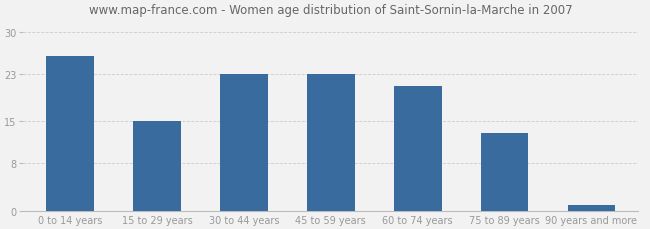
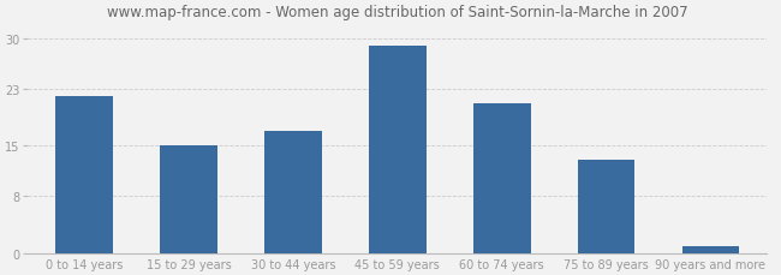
0 to 14 years: 26 -> 22
30 to 44 years: 23 -> 17
45 to 59 years: 23 -> 29
